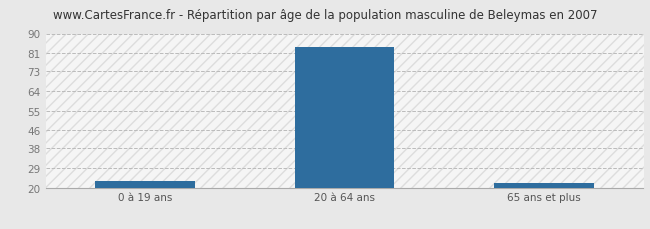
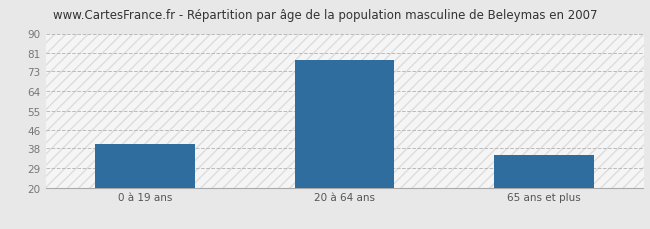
0 à 19 ans: 23 -> 40
20 à 64 ans: 84 -> 78
65 ans et plus: 22 -> 35
